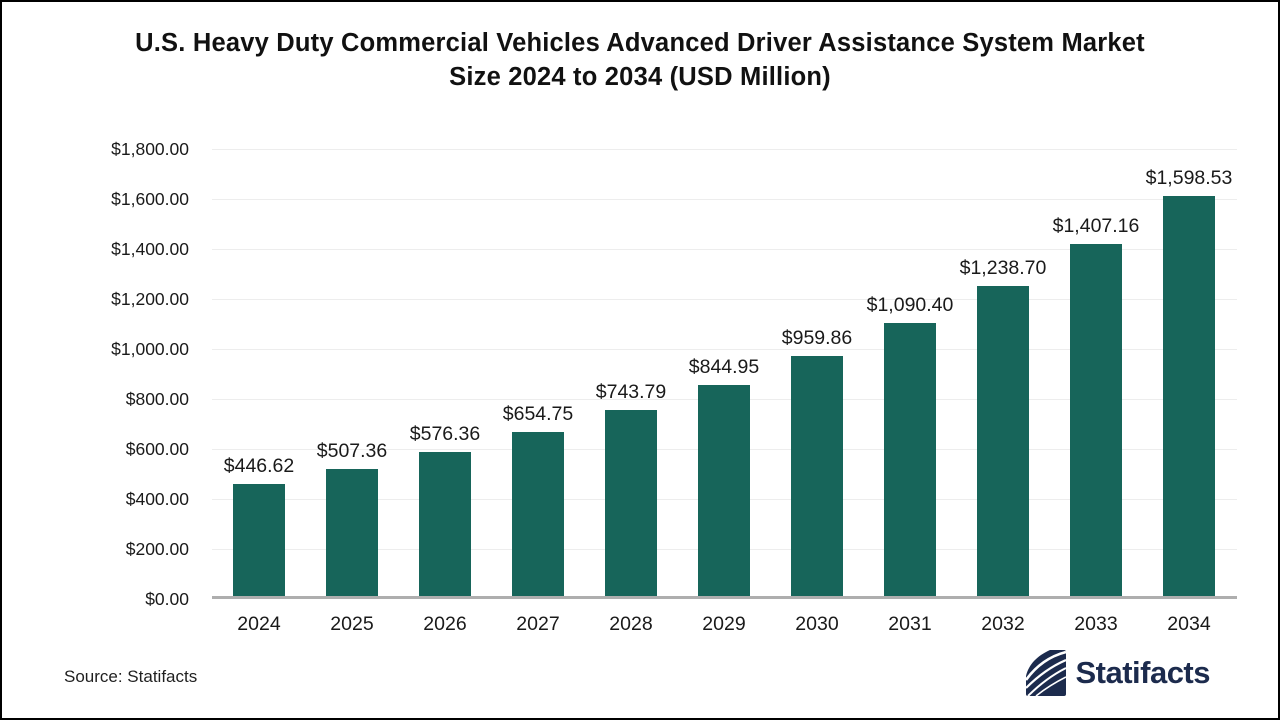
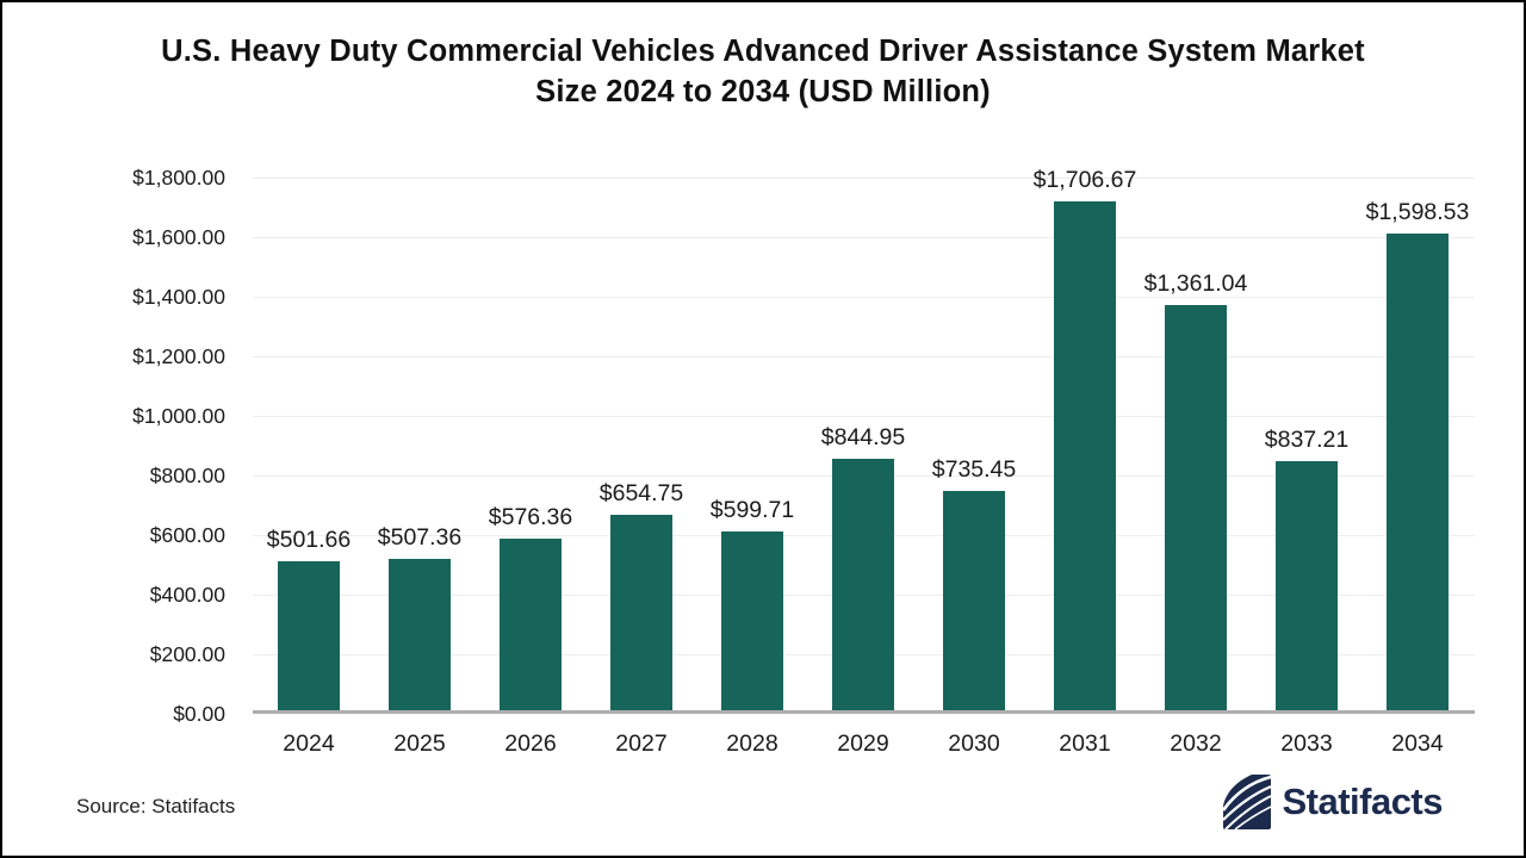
2024: $446.62 -> $501.66
2028: $743.79 -> $599.71
2030: $959.86 -> $735.45
2031: $1,090.40 -> $1,706.67
2032: $1,238.70 -> $1,361.04
2033: $1,407.16 -> $837.21
